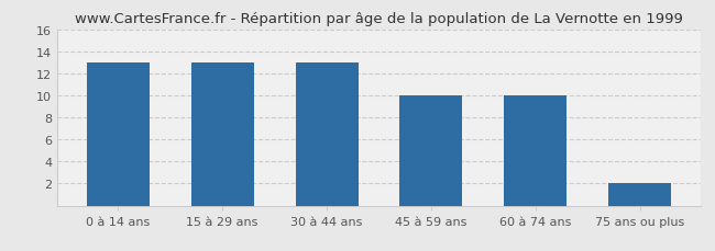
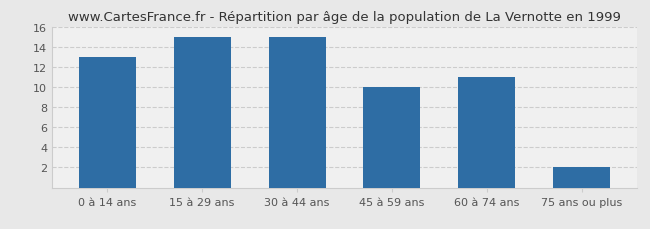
15 à 29 ans: 13 -> 15
30 à 44 ans: 13 -> 15
60 à 74 ans: 10 -> 11
